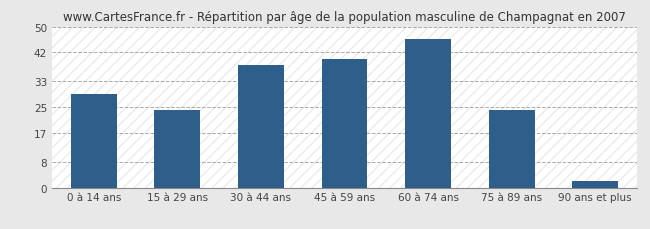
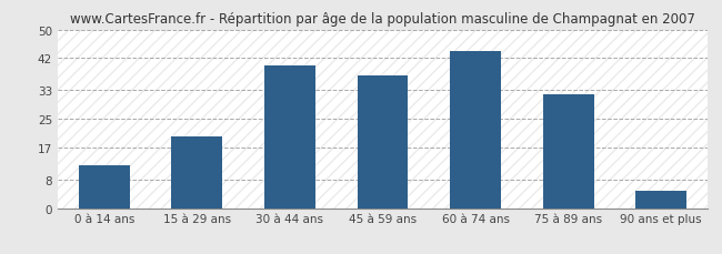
0 à 14 ans: 29 -> 12
15 à 29 ans: 24 -> 20
30 à 44 ans: 38 -> 40
45 à 59 ans: 40 -> 37
60 à 74 ans: 46 -> 44
75 à 89 ans: 24 -> 32
90 ans et plus: 2 -> 5
